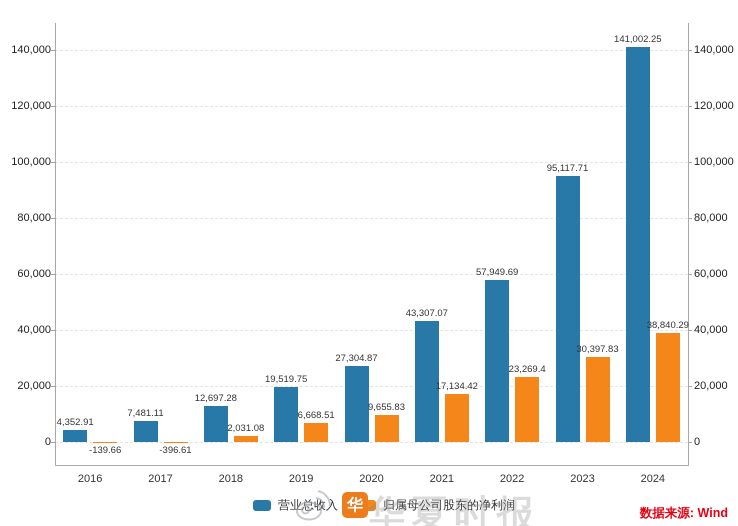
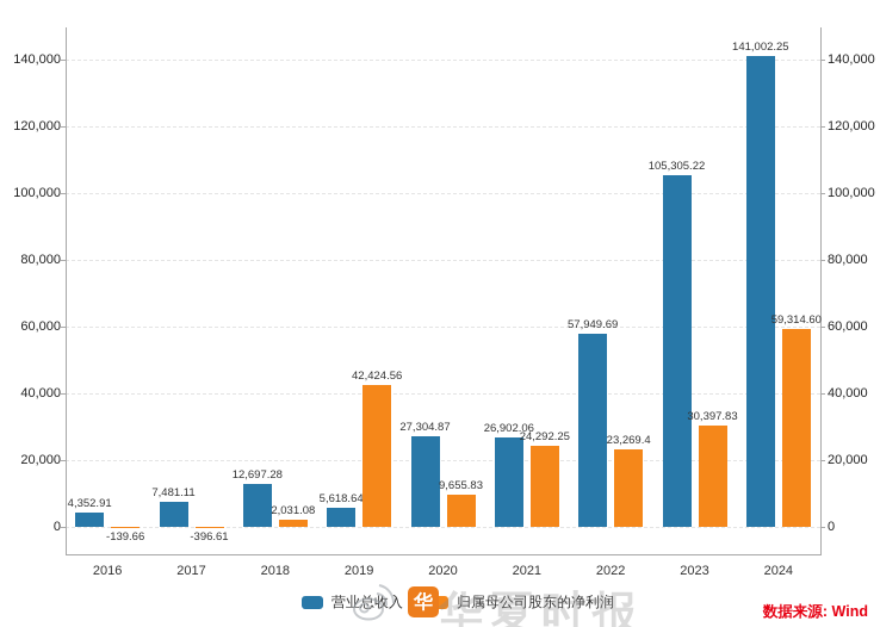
营业总收入/2019: 19,519.75 -> 5,618.64
归属母公司股东的净利润/2019: 6,668.51 -> 42,424.56
营业总收入/2021: 43,307.07 -> 26,902.06
归属母公司股东的净利润/2021: 17,134.42 -> 24,292.25
营业总收入/2023: 95,117.71 -> 105,305.22
归属母公司股东的净利润/2024: 38,840.29 -> 59,314.60
